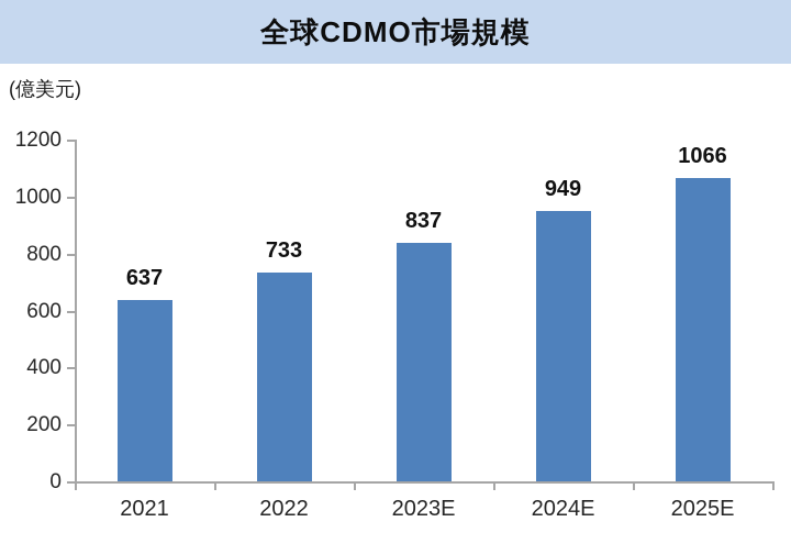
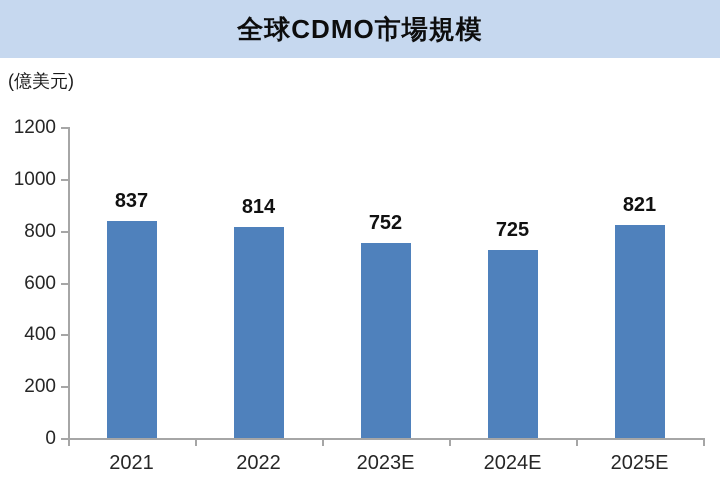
2021: 637 -> 837
2022: 733 -> 814
2023E: 837 -> 752
2024E: 949 -> 725
2025E: 1066 -> 821
